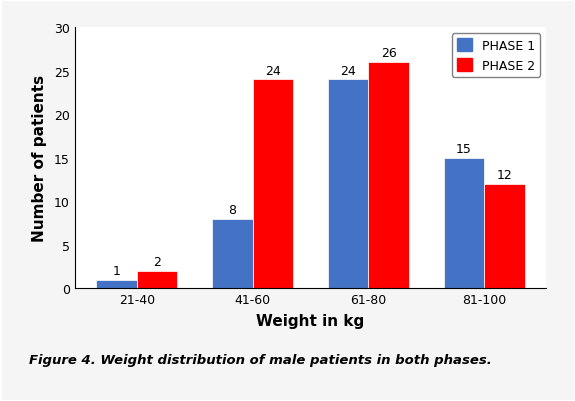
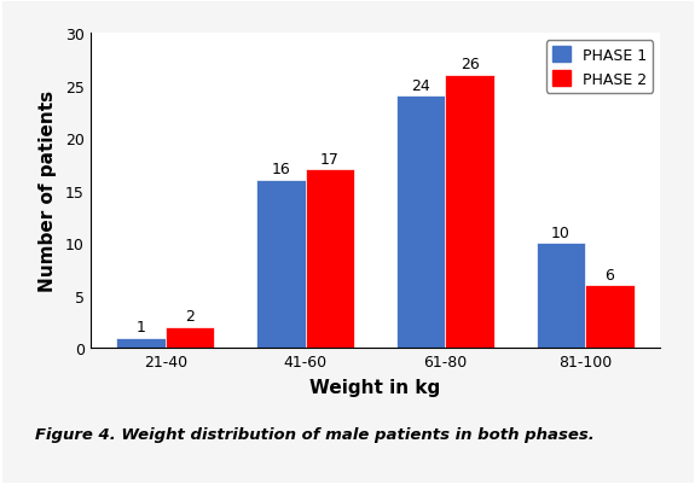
PHASE 1/41-60: 8 -> 16
PHASE 2/41-60: 24 -> 17
PHASE 1/81-100: 15 -> 10
PHASE 2/81-100: 12 -> 6
